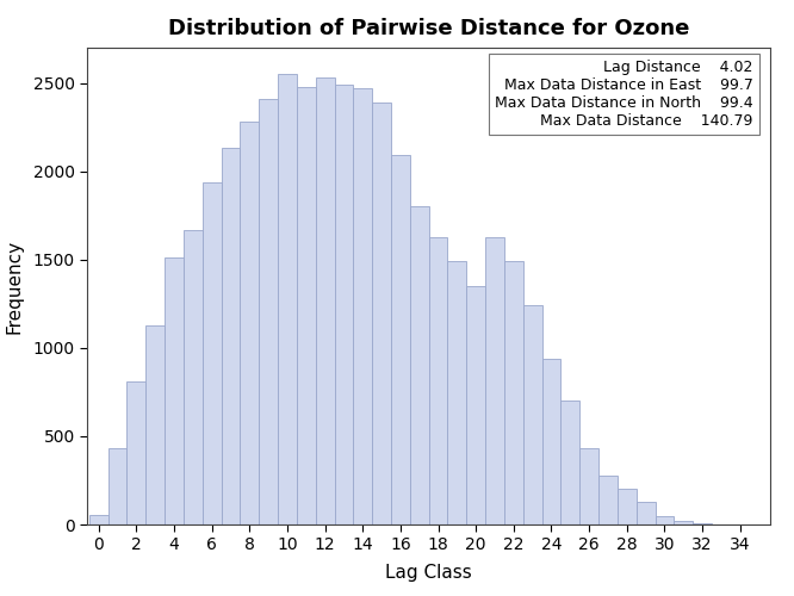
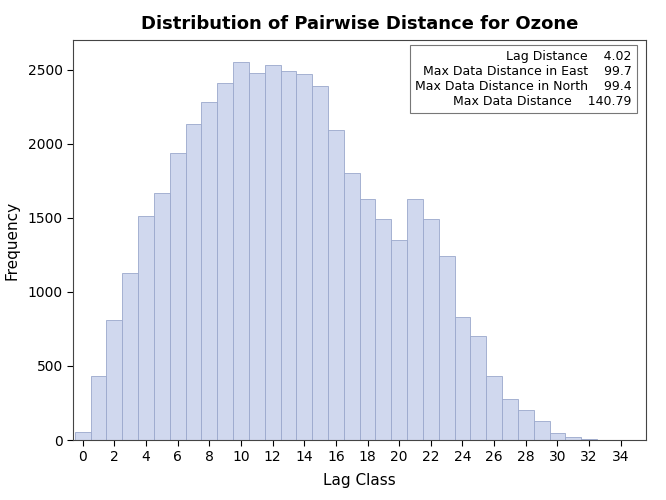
24: 940 -> 830
